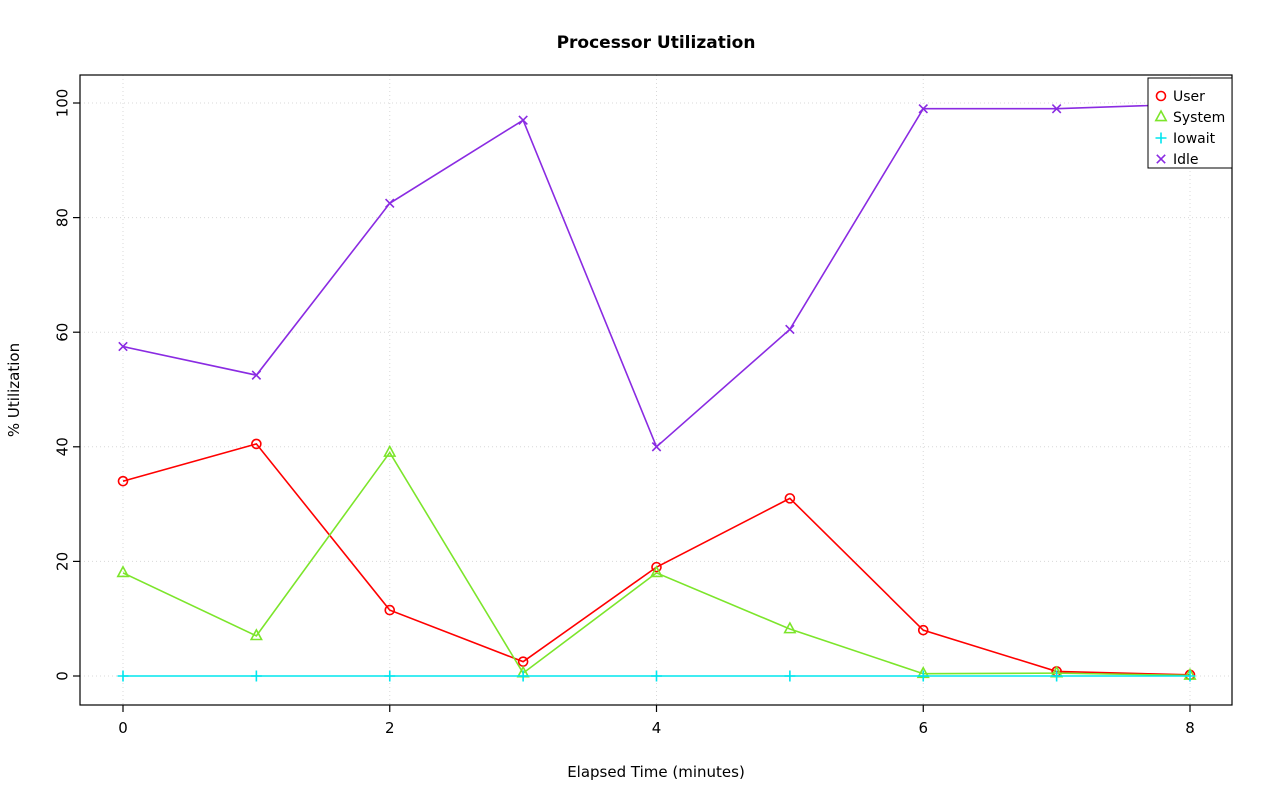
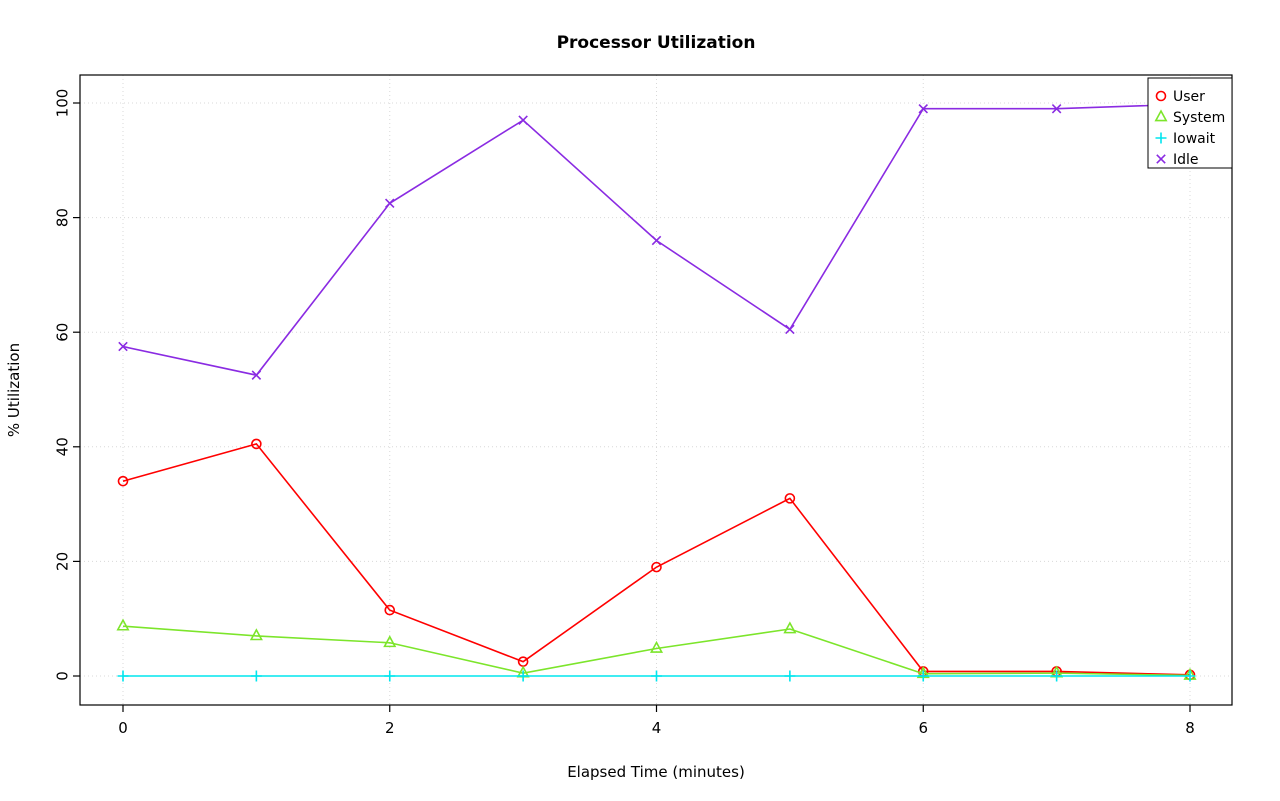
System/0: 18 -> 9
System/2: 39 -> 6
System/4: 18 -> 5
Idle/4: 40 -> 76
User/6: 8 -> 1
